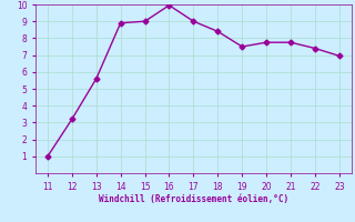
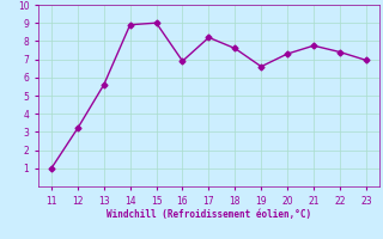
16: 9.9 -> 6.9
17: 9.0 -> 8.2
18: 8.4 -> 7.6
19: 7.5 -> 6.6
20: 7.8 -> 7.3
